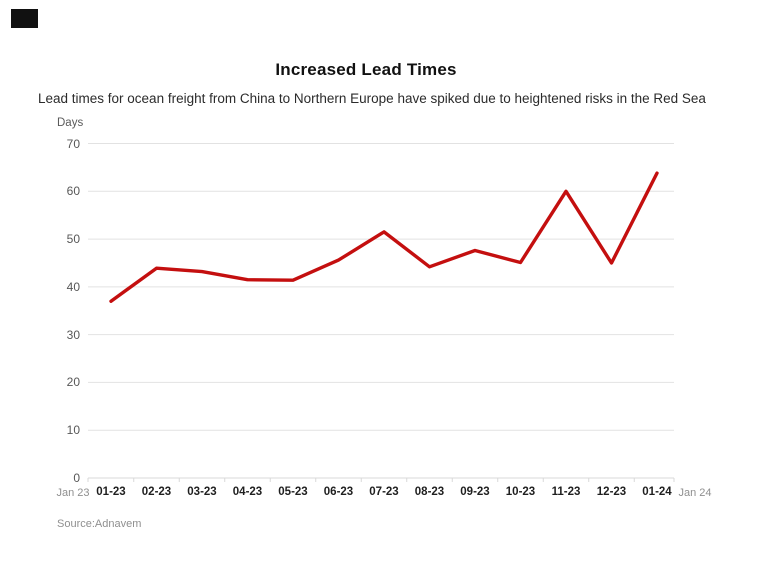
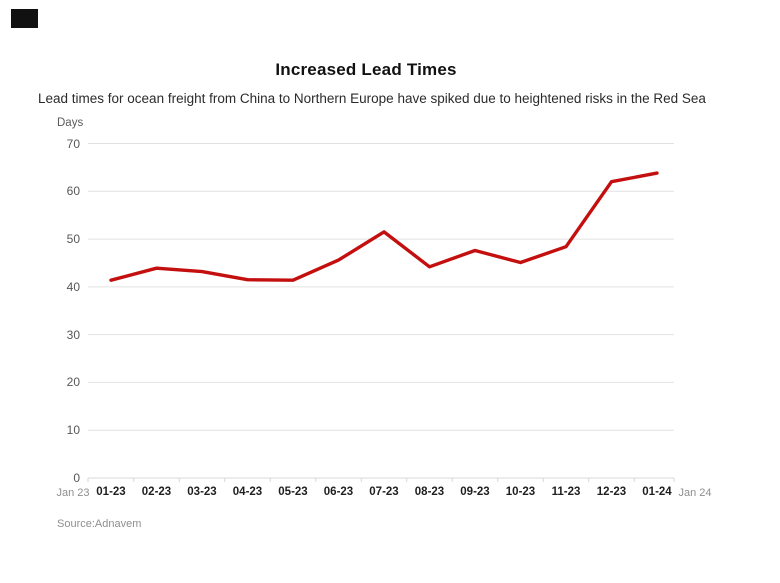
01-23: 37 -> 41
11-23: 60 -> 48
12-23: 45 -> 62
